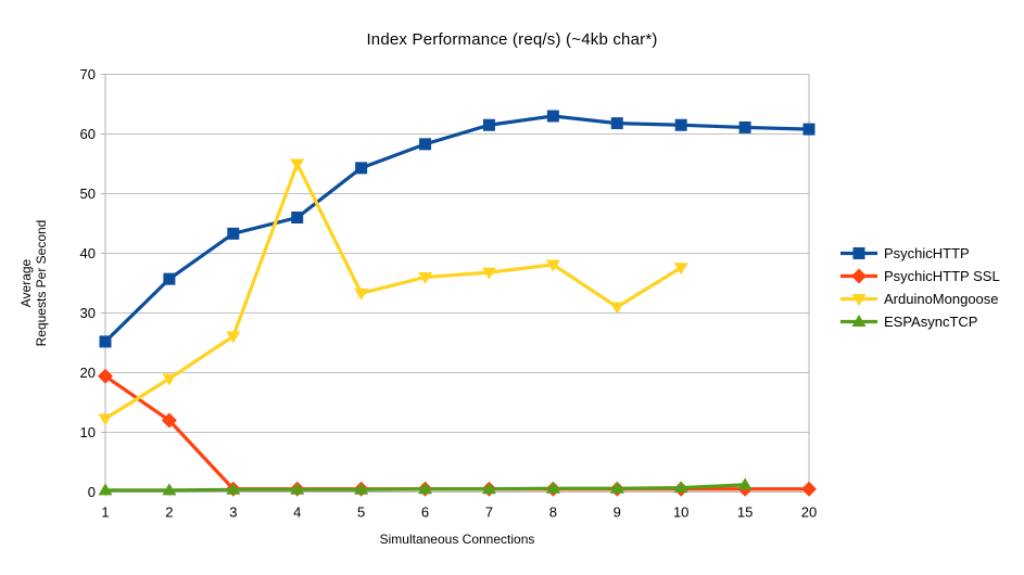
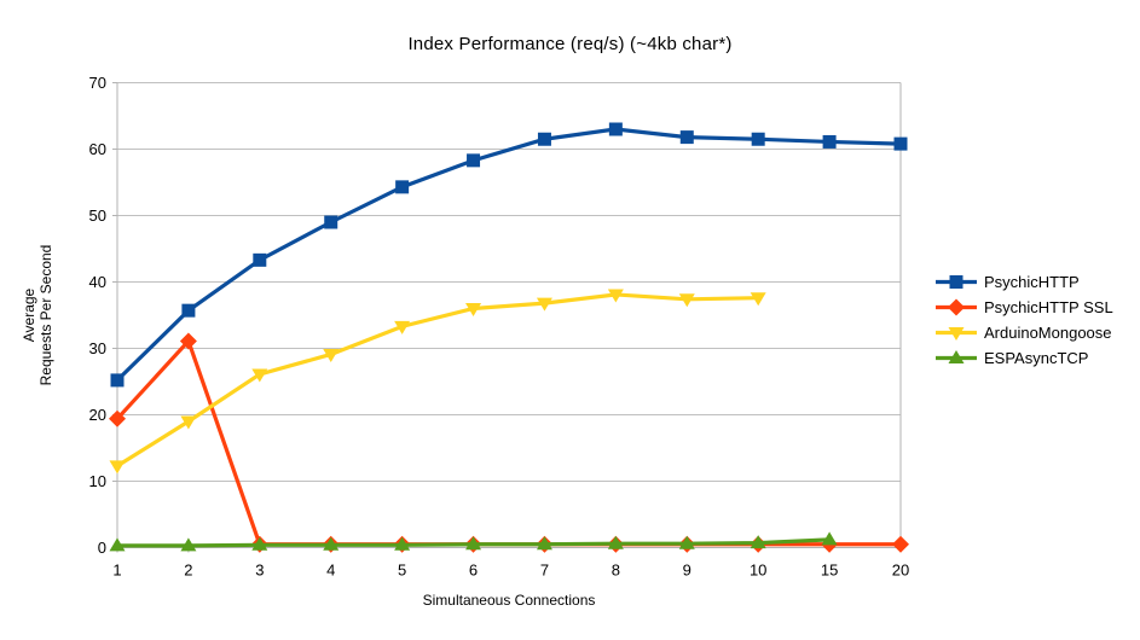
PsychicHTTP SSL/2: 12 -> 31
PsychicHTTP/4: 46 -> 49
ArduinoMongoose/4: 55 -> 29
ArduinoMongoose/9: 31 -> 37
